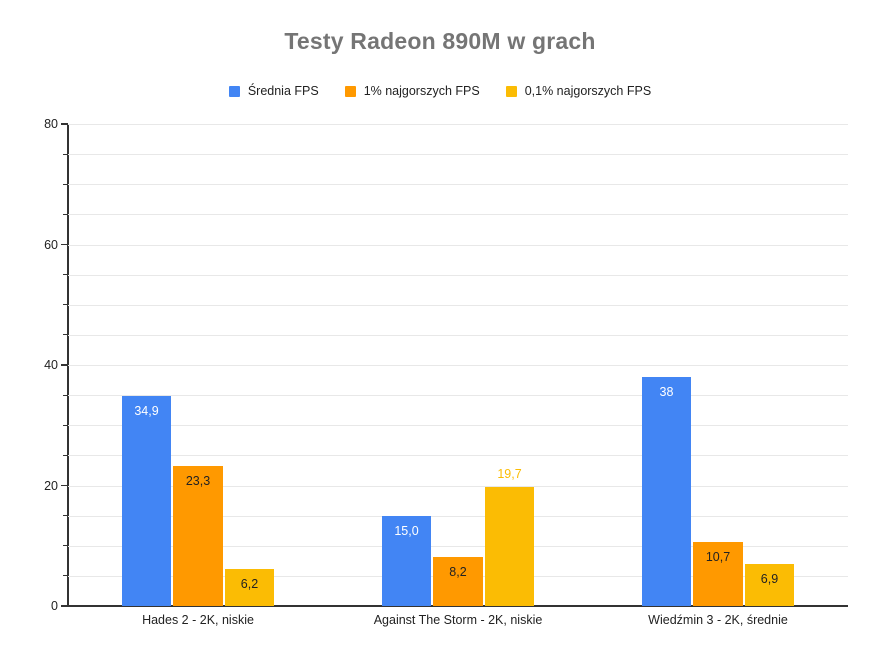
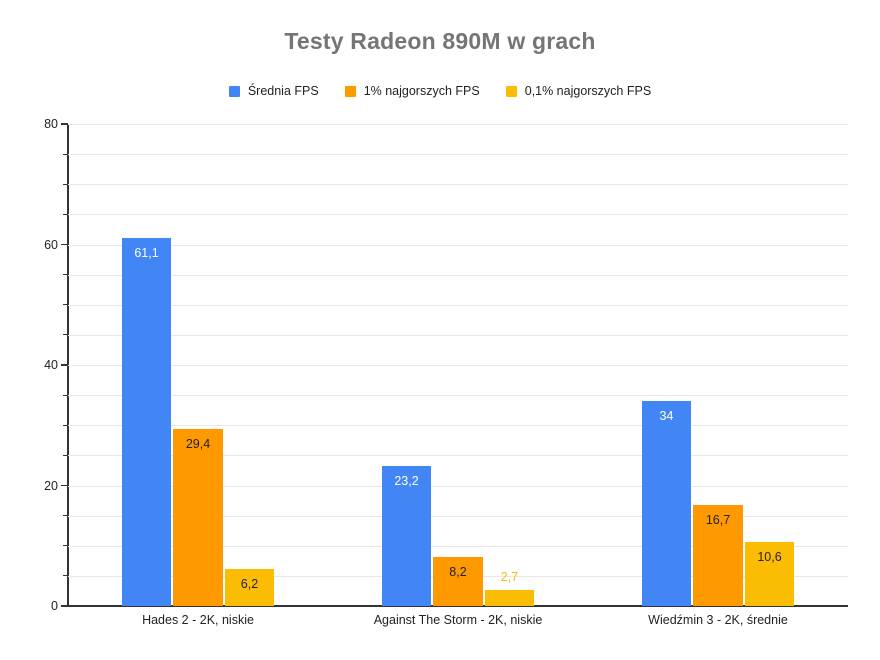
Średnia FPS/Hades 2 - 2K, niskie: 34,9 -> 61,1
1% najgorszych FPS/Hades 2 - 2K, niskie: 23,3 -> 29,4
Średnia FPS/Against The Storm - 2K, niskie: 15,0 -> 23,2
0,1% najgorszych FPS/Against The Storm - 2K, niskie: 19,7 -> 2,7
Średnia FPS/Wiedźmin 3 - 2K, średnie: 38 -> 34
1% najgorszych FPS/Wiedźmin 3 - 2K, średnie: 10,7 -> 16,7
0,1% najgorszych FPS/Wiedźmin 3 - 2K, średnie: 6,9 -> 10,6
